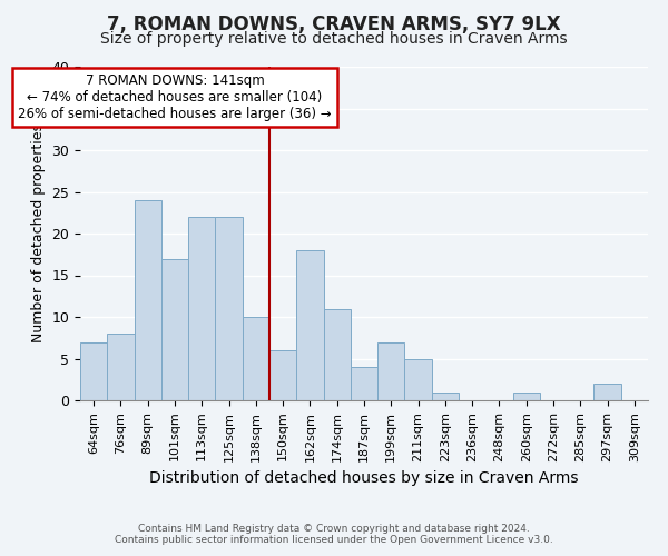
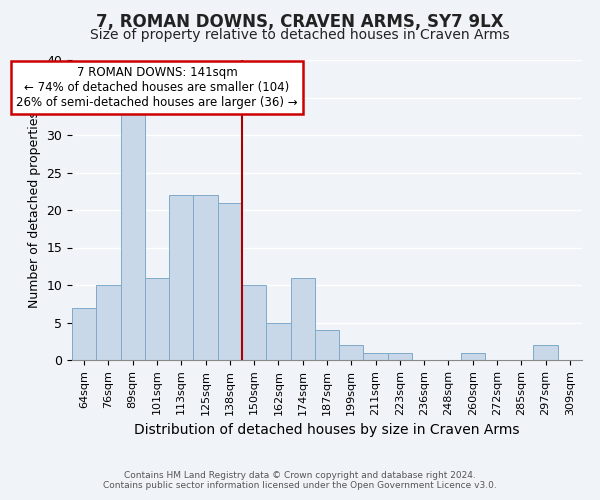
76sqm: 8 -> 10
89sqm: 24 -> 33
101sqm: 17 -> 11
138sqm: 10 -> 21
150sqm: 6 -> 10
162sqm: 18 -> 5
199sqm: 7 -> 2
211sqm: 5 -> 1
